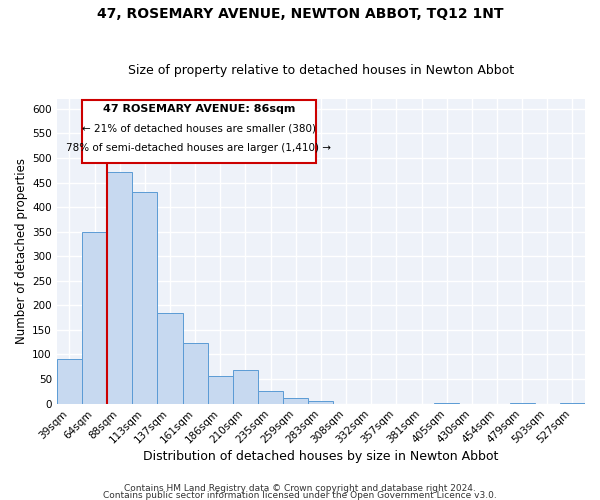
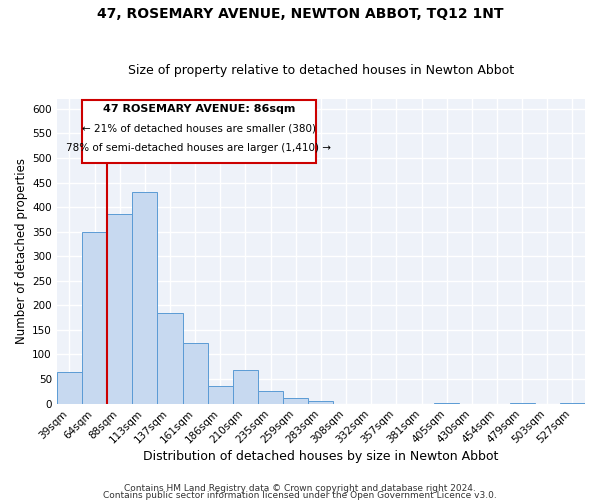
39sqm: 90 -> 65
88sqm: 472 -> 385
186sqm: 57 -> 35
